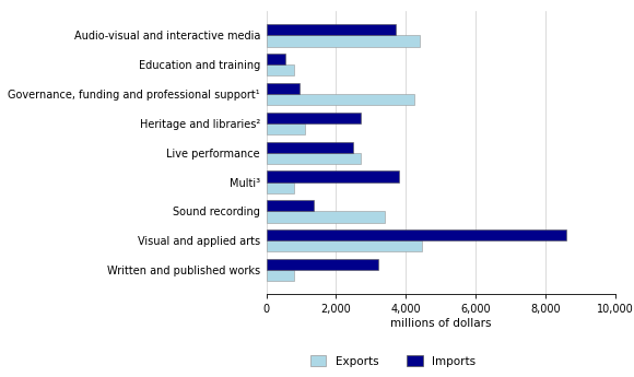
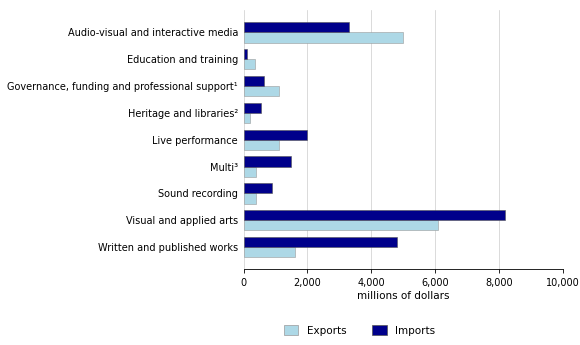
Imports/Audio-visual and interactive media: 3,700 -> 3,300
Exports/Audio-visual and interactive media: 4,400 -> 5,000
Imports/Education and training: 550 -> 100
Exports/Education and training: 800 -> 350
Imports/Governance, funding and professional support¹: 950 -> 650
Exports/Governance, funding and professional support¹: 4,250 -> 1,100
Imports/Heritage and libraries²: 2,700 -> 550
Exports/Heritage and libraries²: 1,100 -> 200
Imports/Live performance: 2,500 -> 2,000
Exports/Live performance: 2,700 -> 1,100
Imports/Multi³: 3,800 -> 1,500
Exports/Multi³: 800 -> 400
Imports/Sound recording: 1,350 -> 900
Exports/Sound recording: 3,400 -> 380
Imports/Visual and applied arts: 8,600 -> 8,200
Exports/Visual and applied arts: 4,450 -> 6,100
Imports/Written and published works: 3,200 -> 4,800
Exports/Written and published works: 800 -> 1,600
